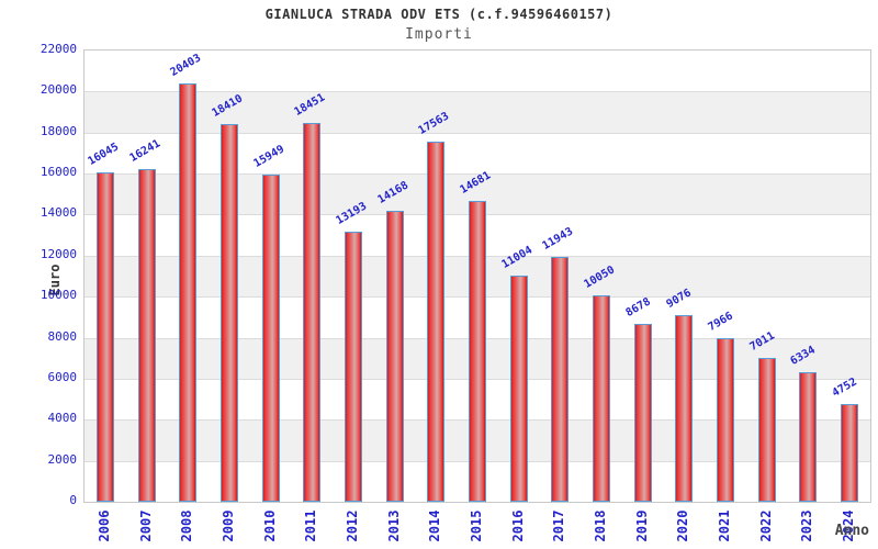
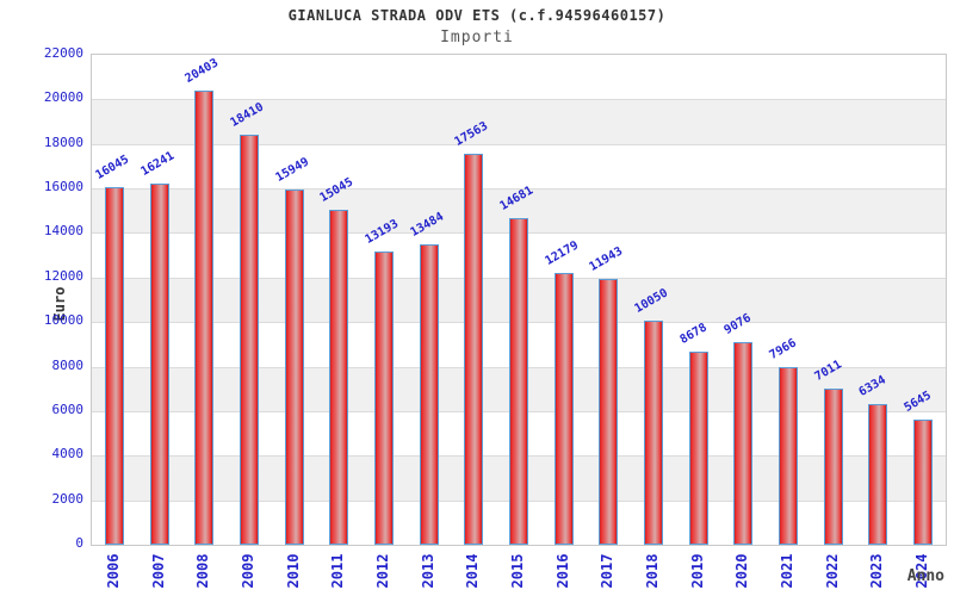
2011: 18451 -> 15045
2013: 14168 -> 13484
2016: 11004 -> 12179
2024: 4752 -> 5645
